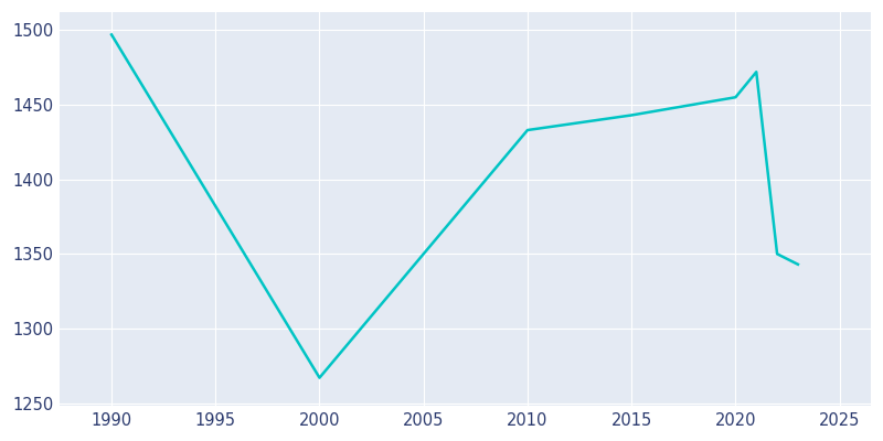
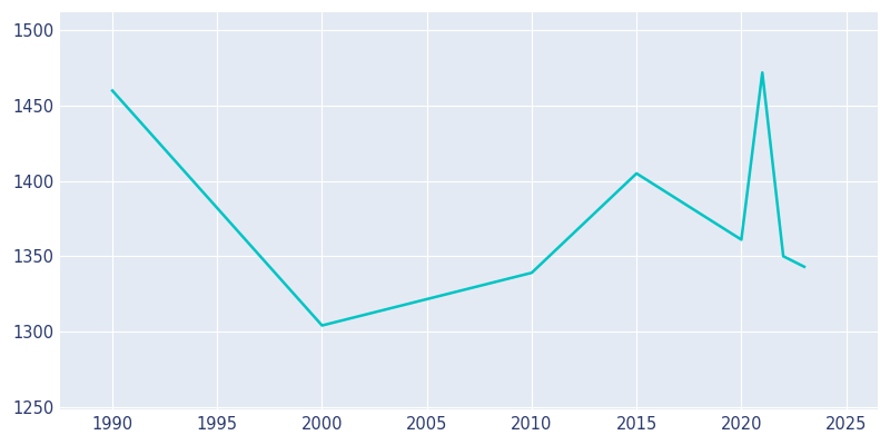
1990: 1497 -> 1460
2000: 1267 -> 1304
2010: 1433 -> 1339
2015: 1443 -> 1405
2020: 1455 -> 1361
